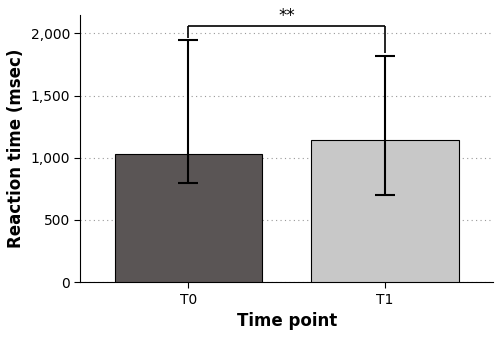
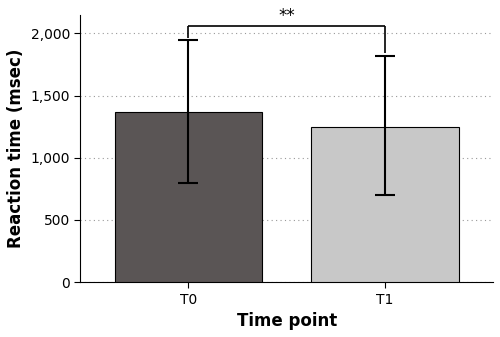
T0: 1,030 -> 1,370
T1: 1,140 -> 1,250
